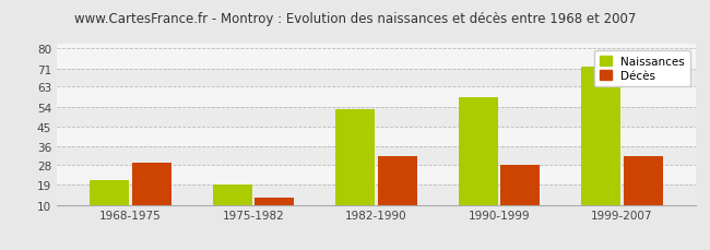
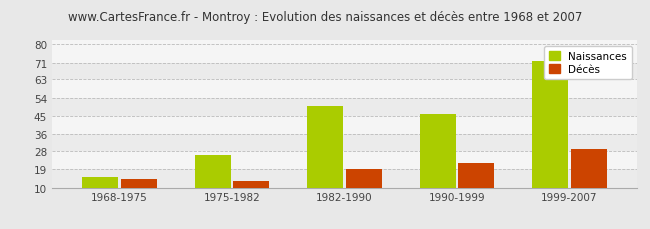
Naissances/1968-1975: 21 -> 15
Décès/1968-1975: 29 -> 14
Naissances/1975-1982: 19 -> 26
Naissances/1982-1990: 53 -> 50
Décès/1982-1990: 32 -> 19
Naissances/1990-1999: 58 -> 46
Décès/1990-1999: 28 -> 22
Décès/1999-2007: 32 -> 29
